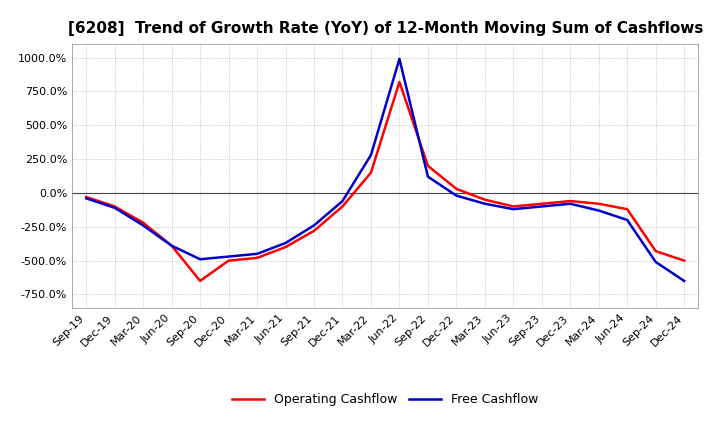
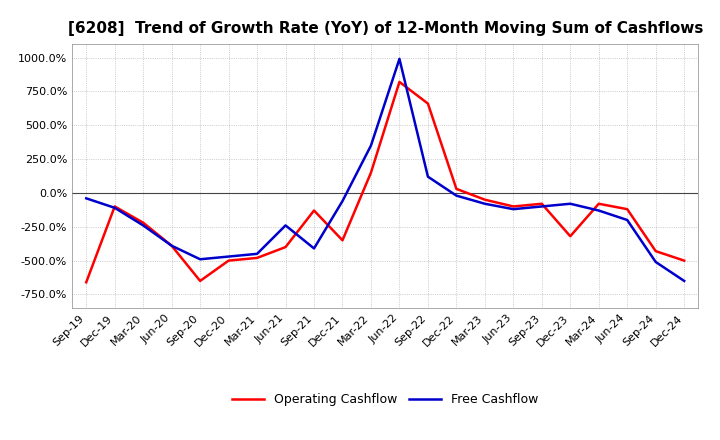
Operating Cashflow/Sep-19: -30% -> -660%
Free Cashflow/Jun-21: -370% -> -240%
Operating Cashflow/Sep-21: -280% -> -130%
Free Cashflow/Sep-21: -240% -> -410%
Operating Cashflow/Dec-21: -100% -> -350%
Free Cashflow/Mar-22: 280% -> 350%
Operating Cashflow/Sep-22: 200% -> 660%
Operating Cashflow/Dec-23: -60% -> -320%
